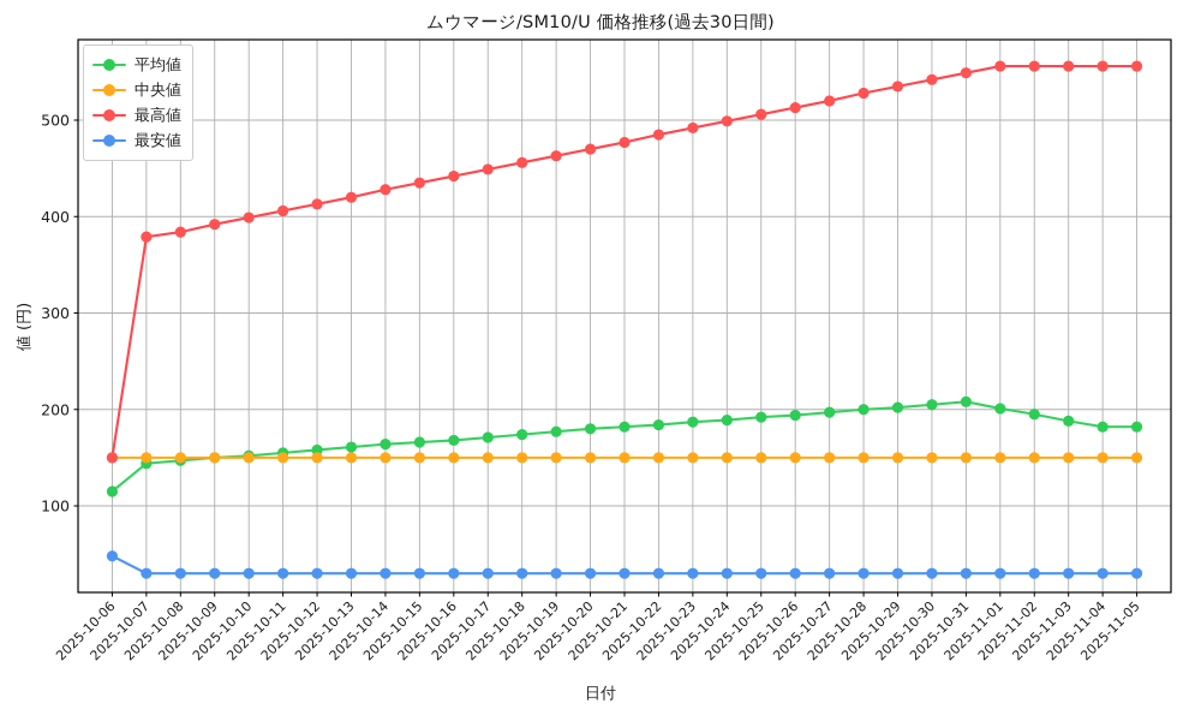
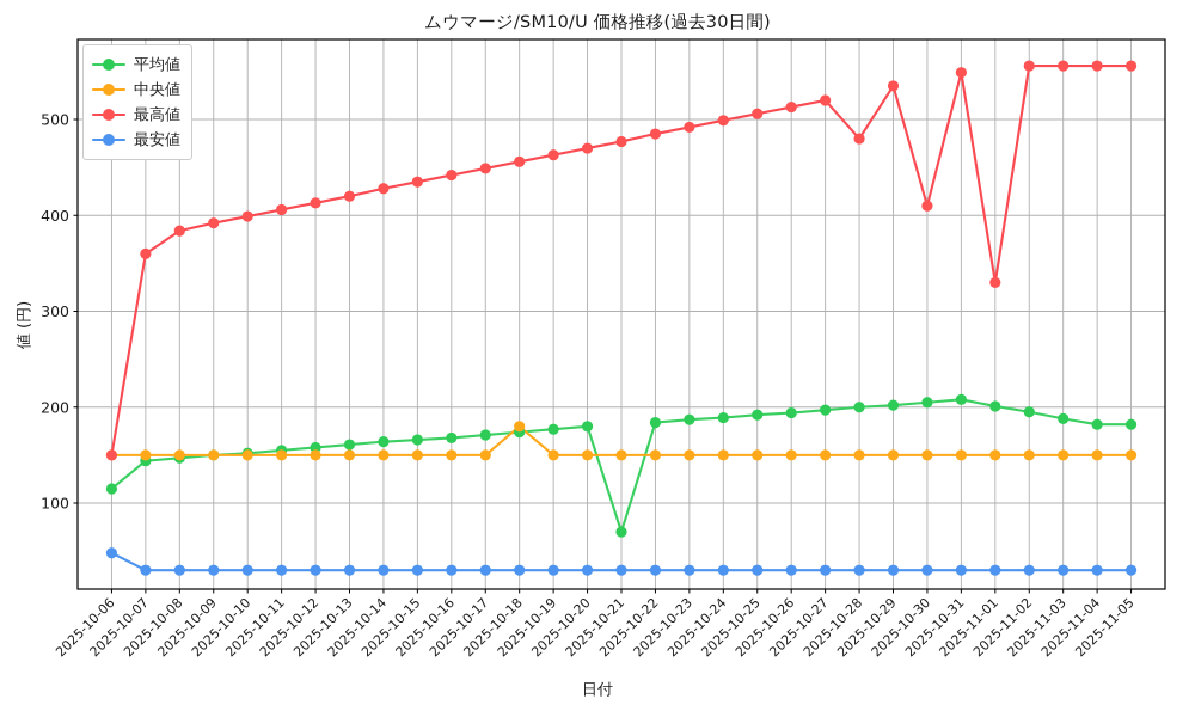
最高値/2025-10-07: 380 -> 360
中央値/2025-10-18: 150 -> 180
平均値/2025-10-21: 180 -> 70
最高値/2025-10-28: 530 -> 480
最高値/2025-10-30: 540 -> 410
最高値/2025-11-01: 560 -> 330
